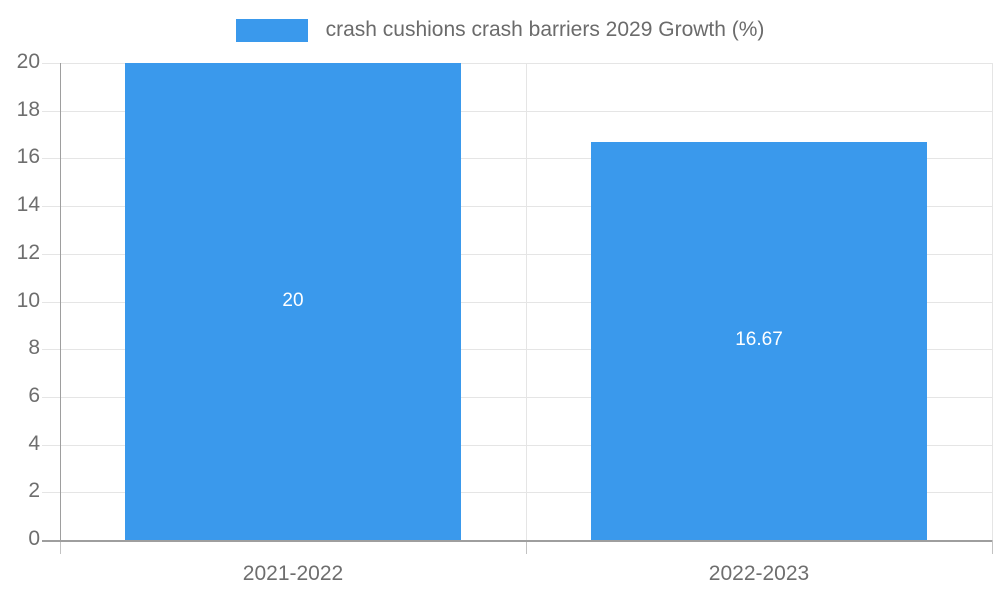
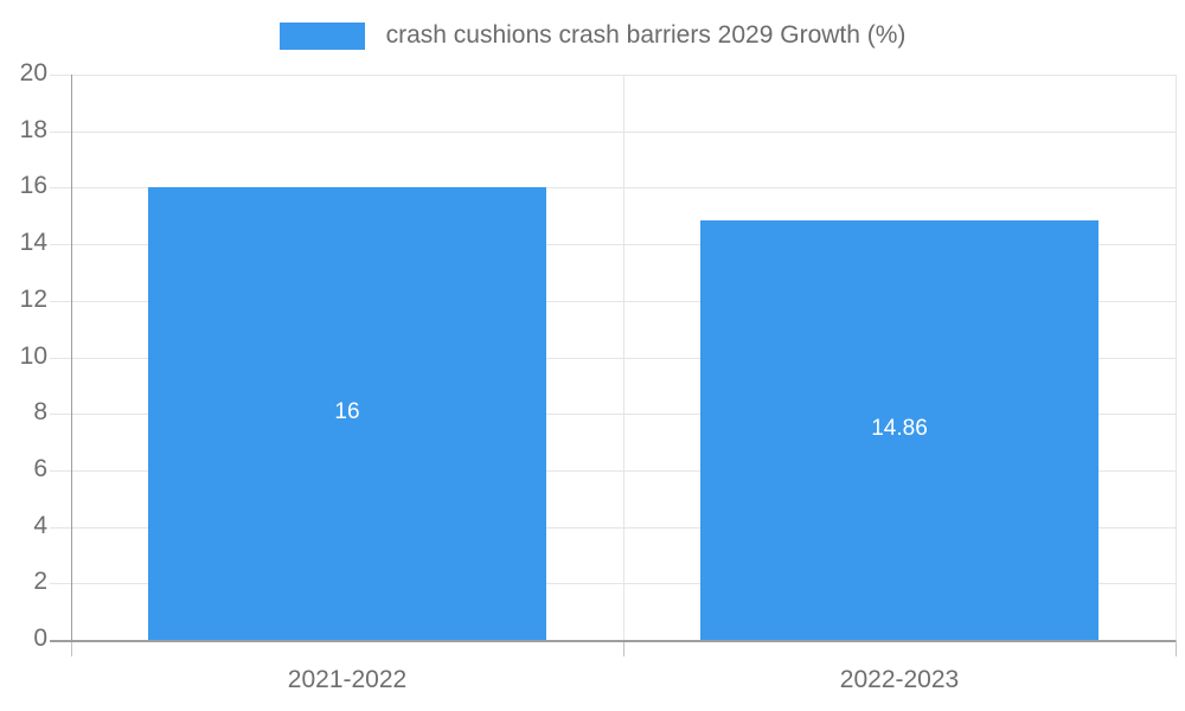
2021-2022: 20 -> 16
2022-2023: 16.67 -> 14.86
